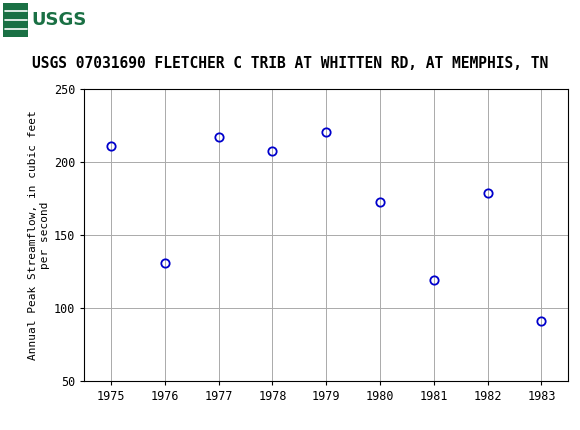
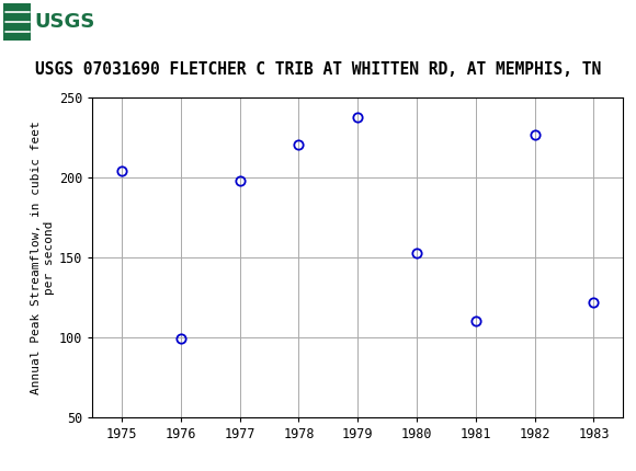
1975: 211 -> 204
1976: 131 -> 99
1977: 217 -> 198
1978: 208 -> 221
1979: 221 -> 238
1980: 173 -> 153
1981: 119 -> 110
1982: 179 -> 227
1983: 91 -> 122
